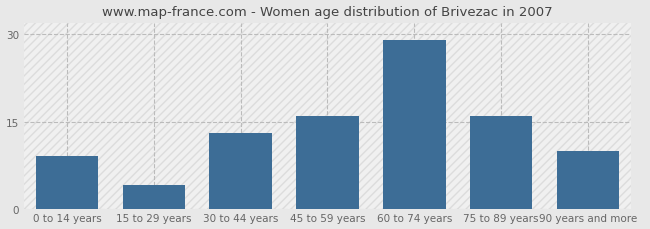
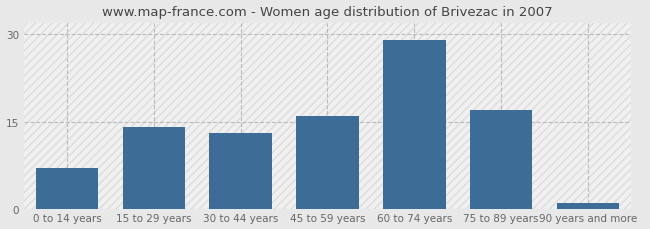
0 to 14 years: 9 -> 7
15 to 29 years: 4 -> 14
75 to 89 years: 16 -> 17
90 years and more: 10 -> 1
